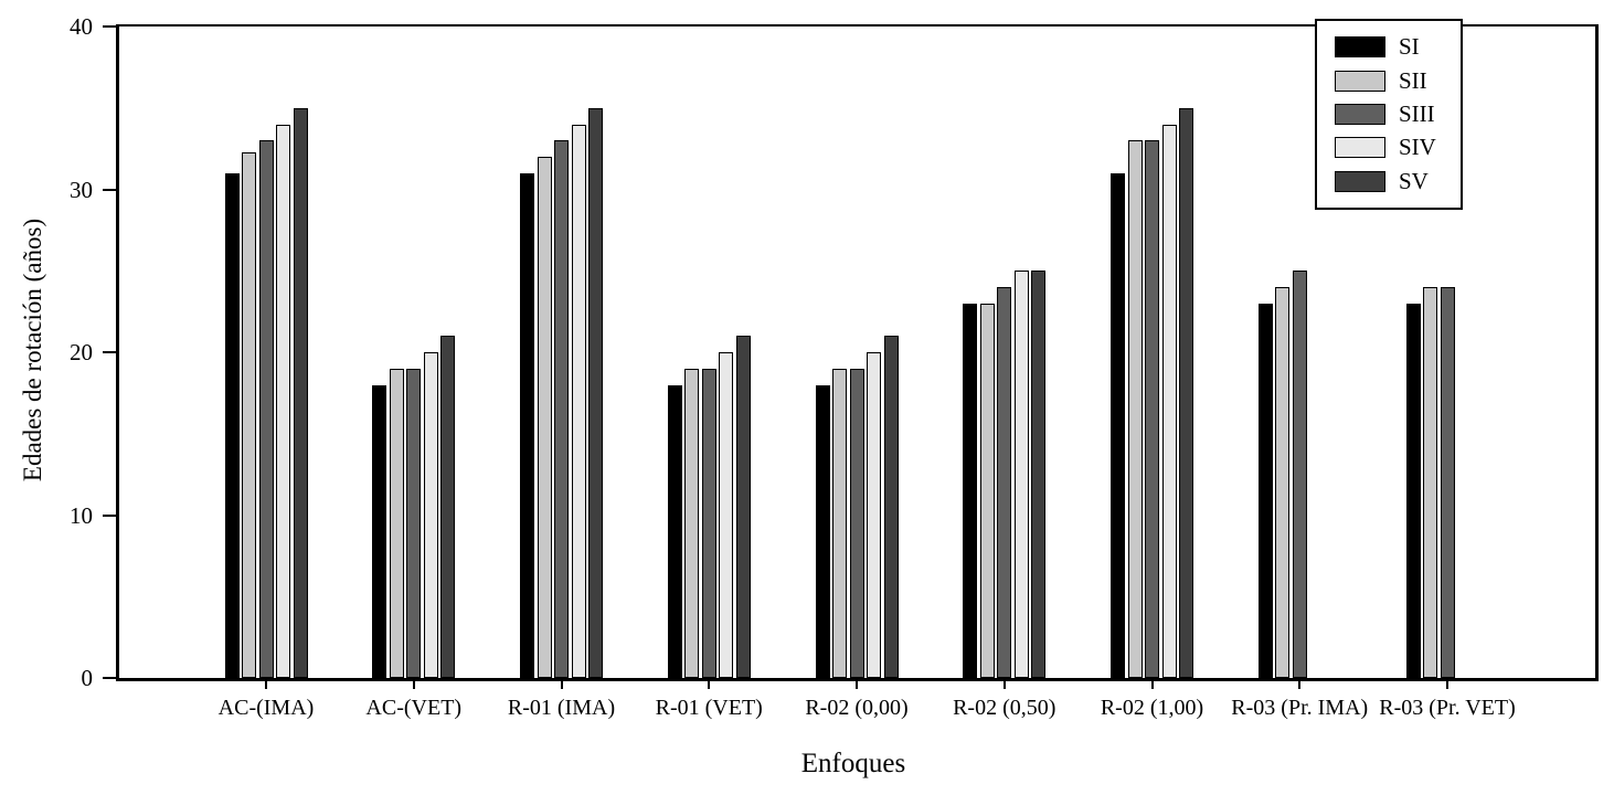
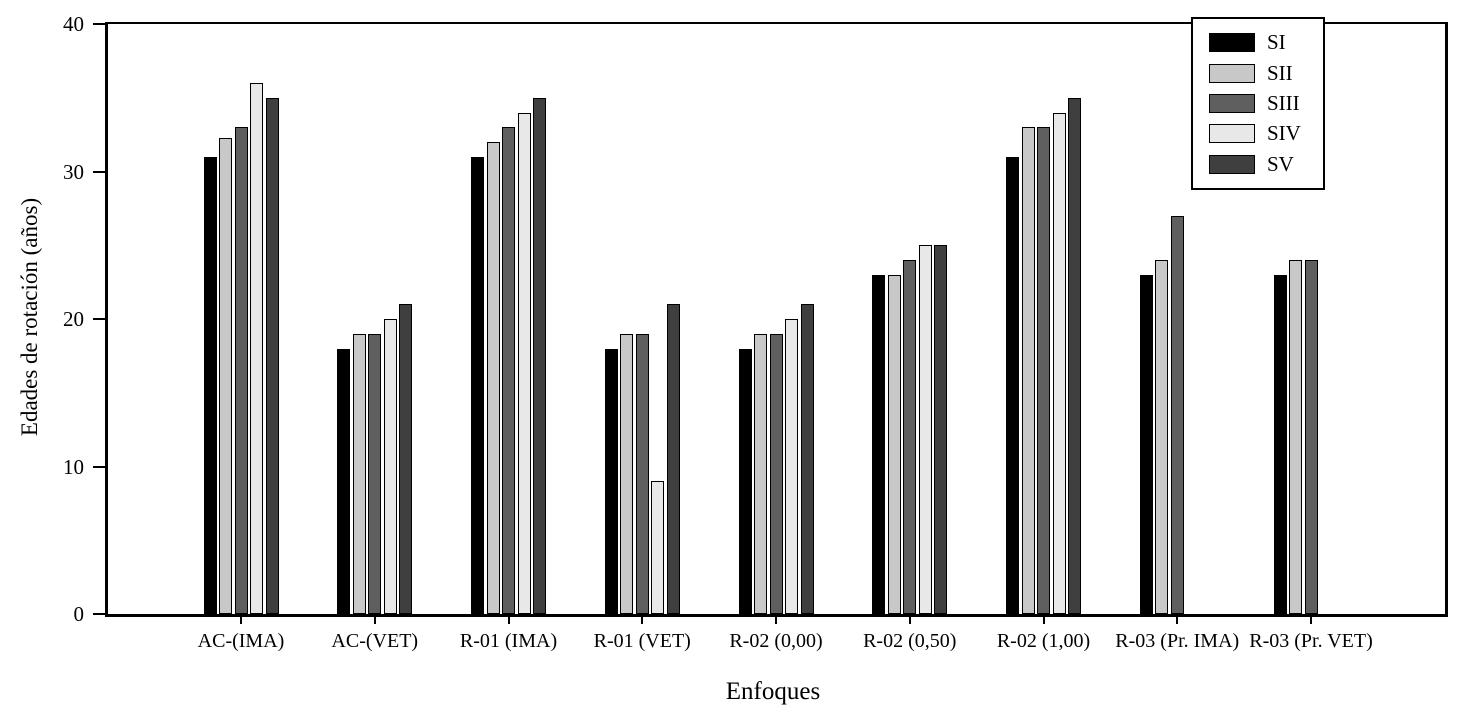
SIV/AC-(IMA): 34 -> 36
SIV/R-01 (VET): 20 -> 9
SIII/R-03 (Pr. IMA): 25 -> 27
